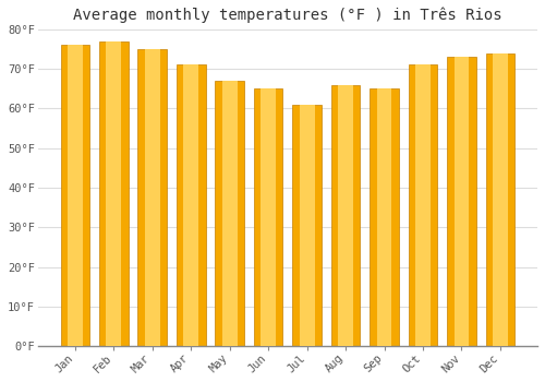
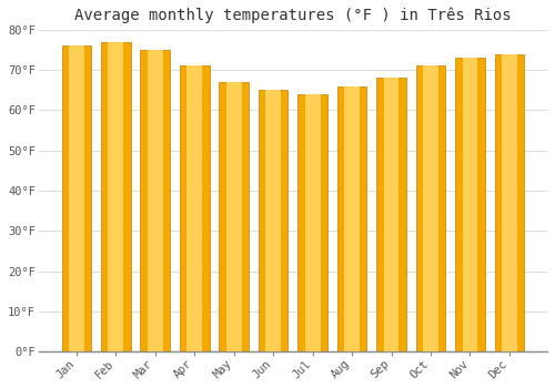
Jul: 61°F -> 64°F
Sep: 65°F -> 68°F
